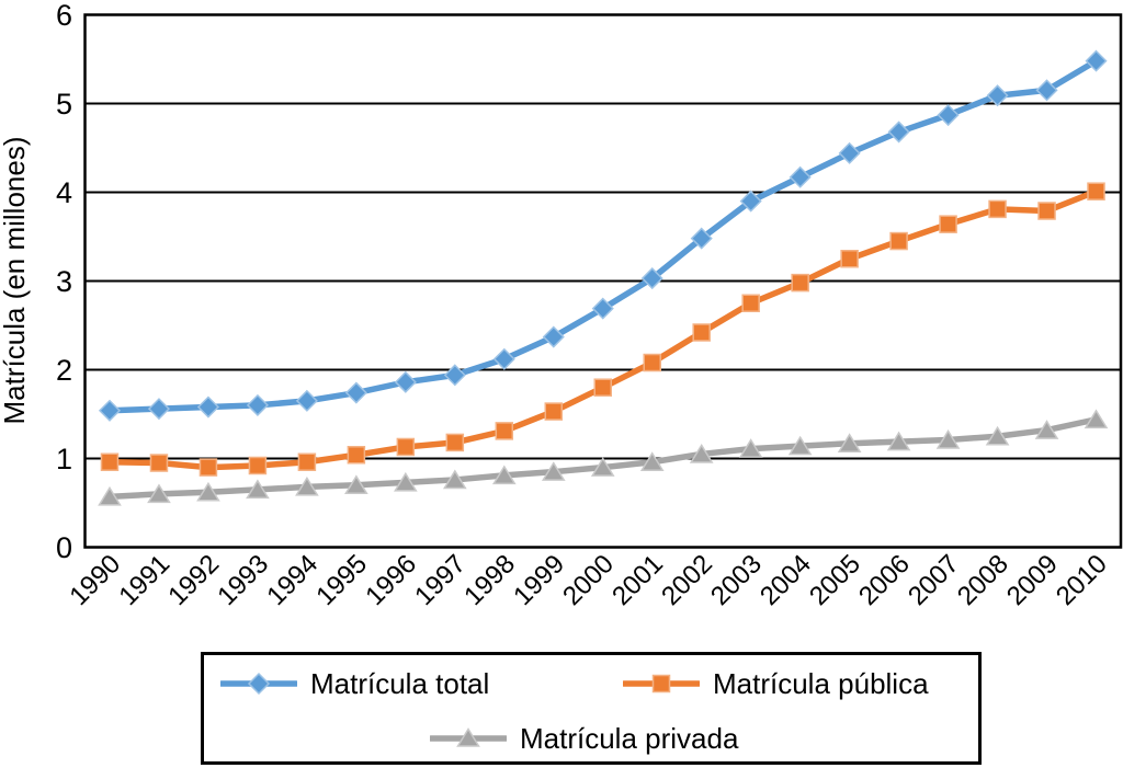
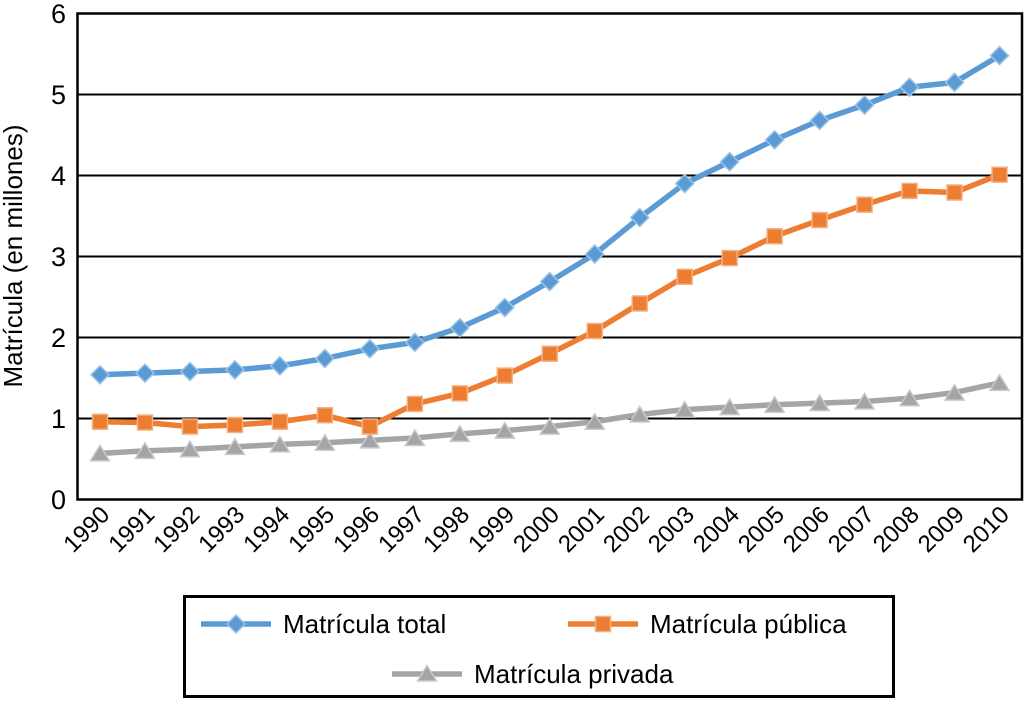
Matrícula pública/1996: 1.1 -> 0.9
